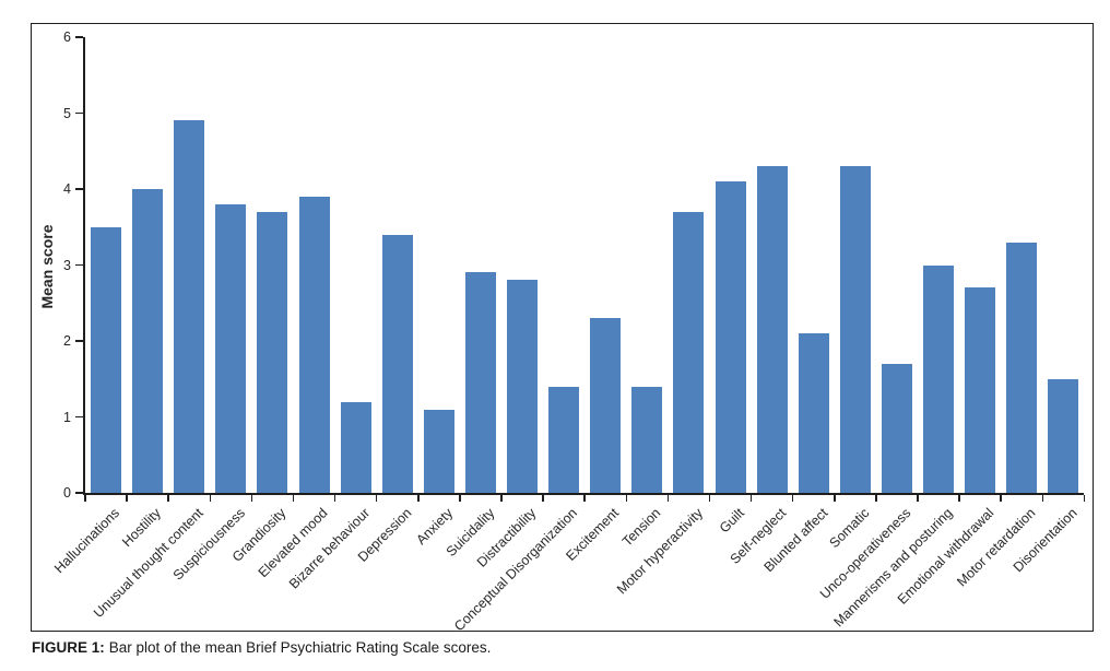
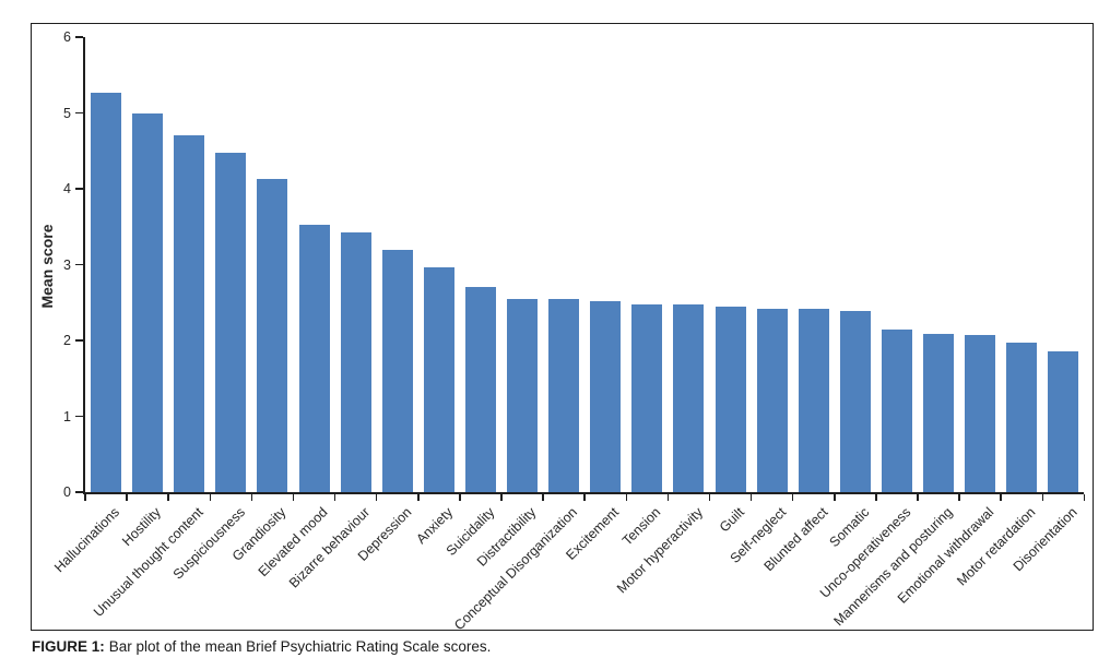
Hallucinations: 3.5 -> 5.3
Hostility: 4.0 -> 5.0
Unusual thought content: 4.9 -> 4.7
Suspiciousness: 3.8 -> 4.5
Grandiosity: 3.7 -> 4.1
Elevated mood: 3.9 -> 3.5
Bizarre behaviour: 1.2 -> 3.4
Depression: 3.4 -> 3.2
Anxiety: 1.1 -> 3.0
Suicidality: 2.9 -> 2.7
Distractibility: 2.8 -> 2.5
Conceptual Disorganization: 1.4 -> 2.5
Excitement: 2.3 -> 2.5
Tension: 1.4 -> 2.5
Motor hyperactivity: 3.7 -> 2.5
Guilt: 4.1 -> 2.5
Self-neglect: 4.3 -> 2.4
Blunted affect: 2.1 -> 2.4
Somatic: 4.3 -> 2.4
Unco-operativeness: 1.7 -> 2.1
Mannerisms and posturing: 3.0 -> 2.1
Emotional withdrawal: 2.7 -> 2.1
Motor retardation: 3.3 -> 2.0
Disorientation: 1.5 -> 1.9
